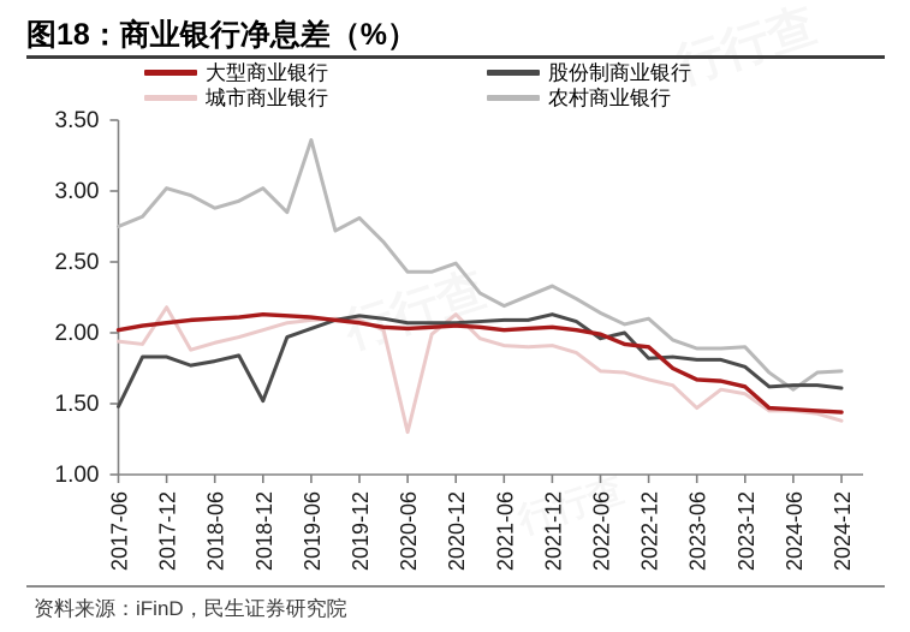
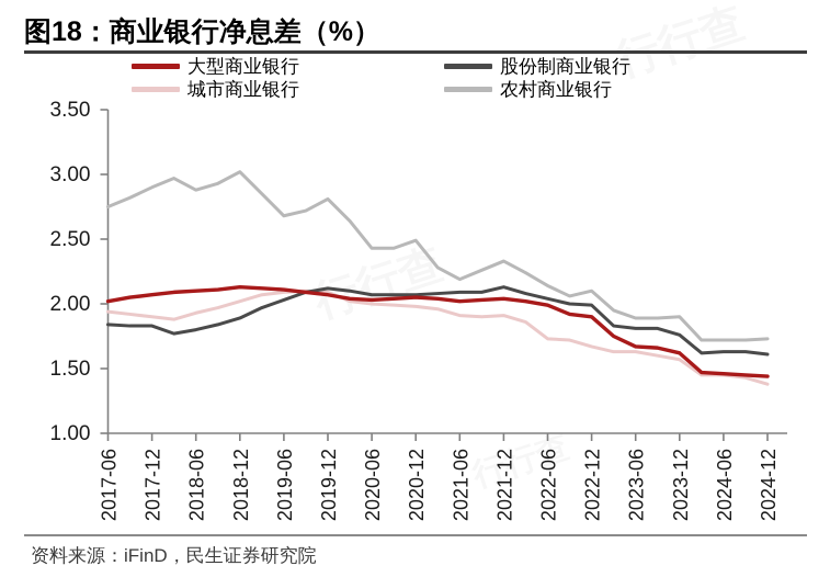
股份制商业银行/2017-06: 1.48 -> 1.84
城市商业银行/2017-12: 2.18 -> 1.90
农村商业银行/2017-12: 3.02 -> 2.90
股份制商业银行/2018-12: 1.52 -> 1.89
农村商业银行/2019-06: 3.36 -> 2.68
城市商业银行/2020-06: 1.30 -> 2.00
城市商业银行/2020-12: 2.13 -> 1.98
股份制商业银行/2022-06: 1.96 -> 2.04
股份制商业银行/2022-12: 1.82 -> 1.99
城市商业银行/2023-06: 1.47 -> 1.63
农村商业银行/2024-06: 1.60 -> 1.72
